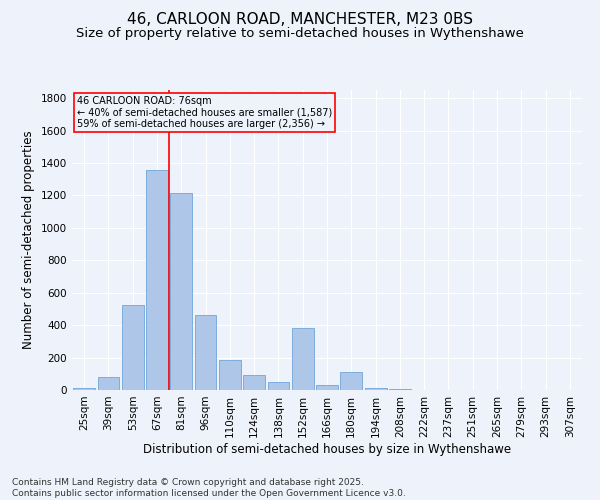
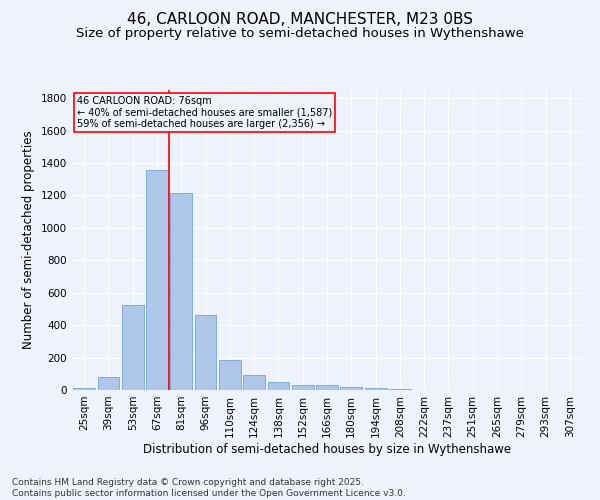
152sqm: 380 -> 30
180sqm: 110 -> 20
